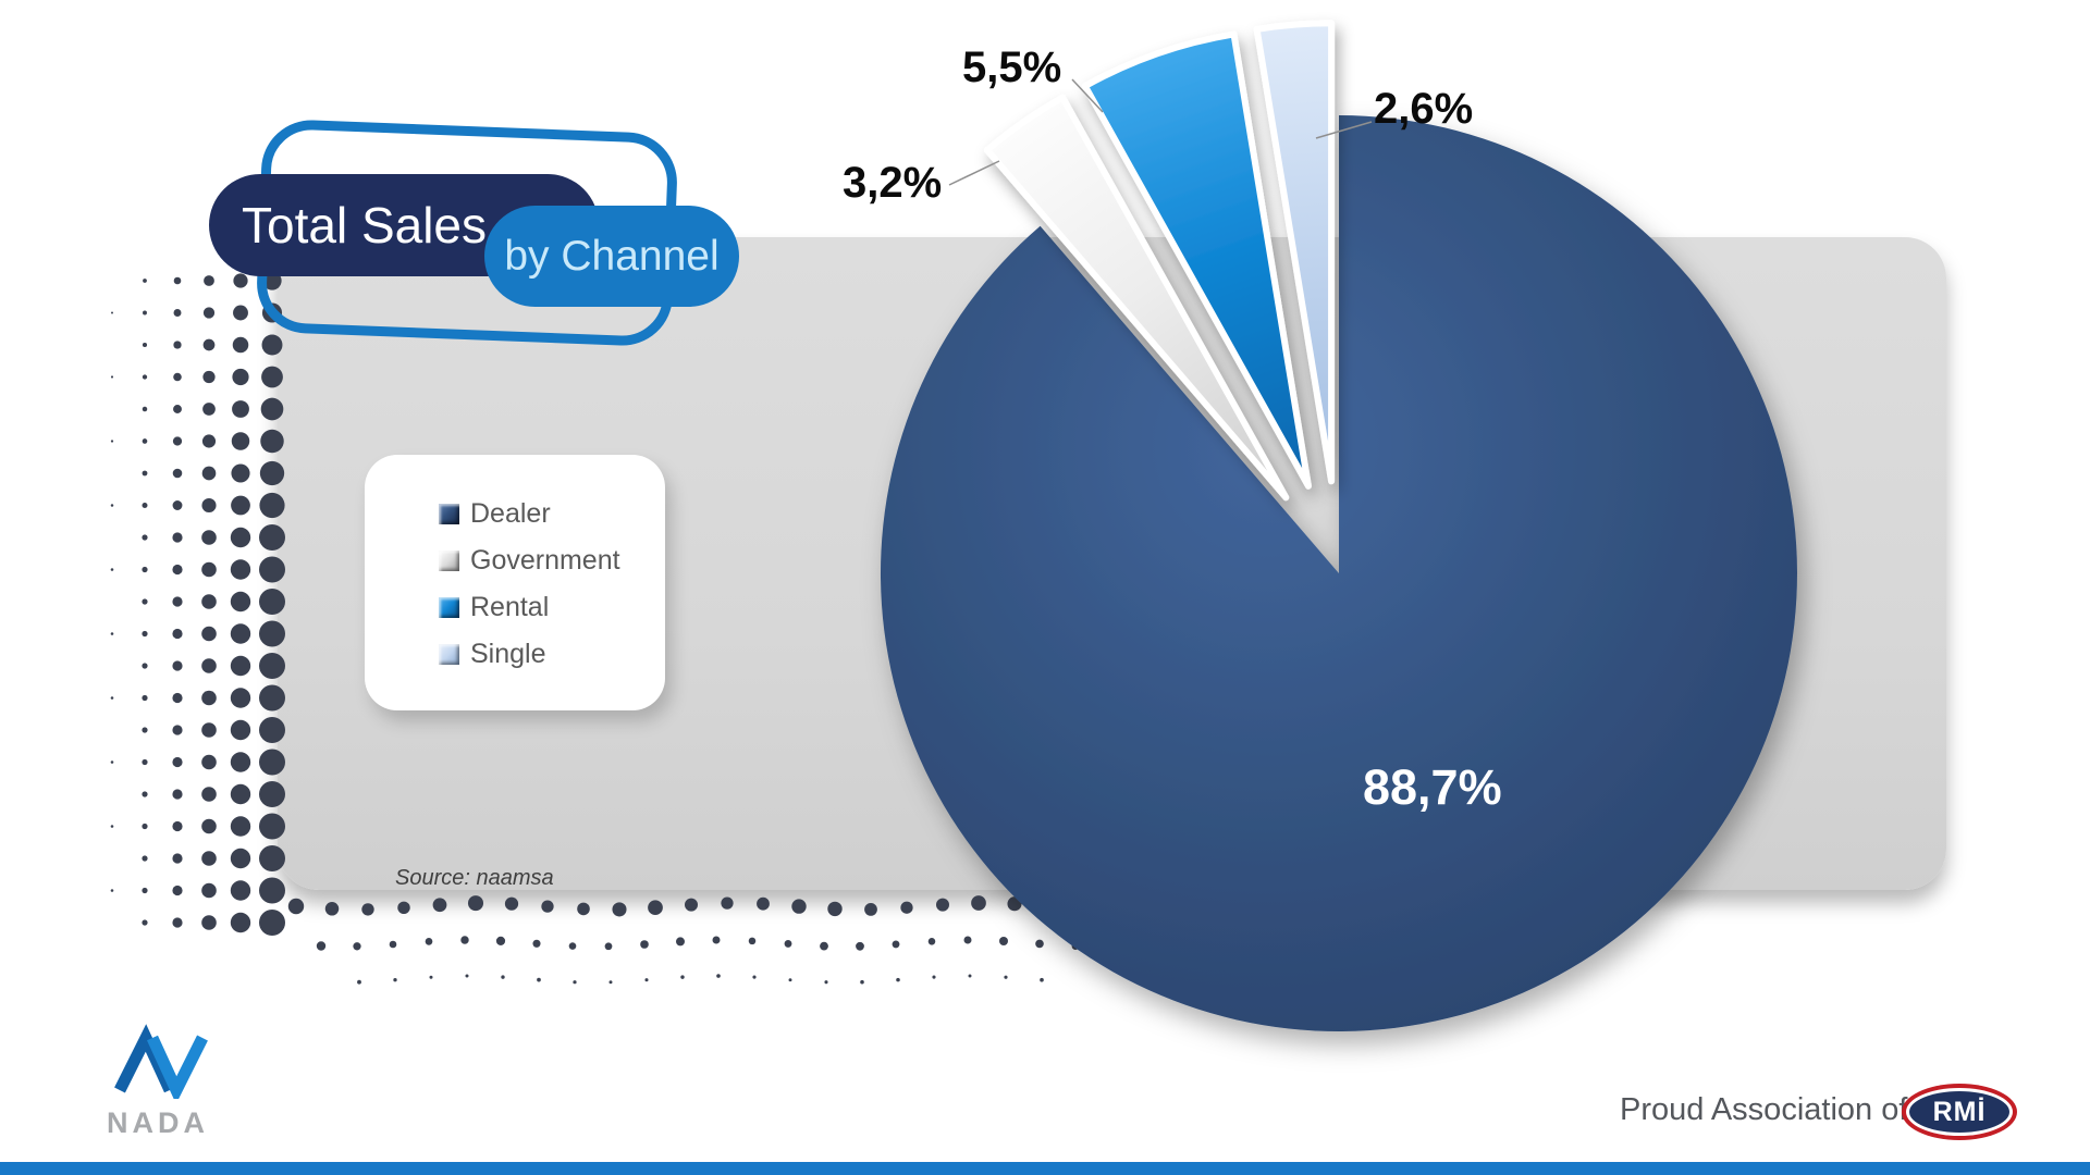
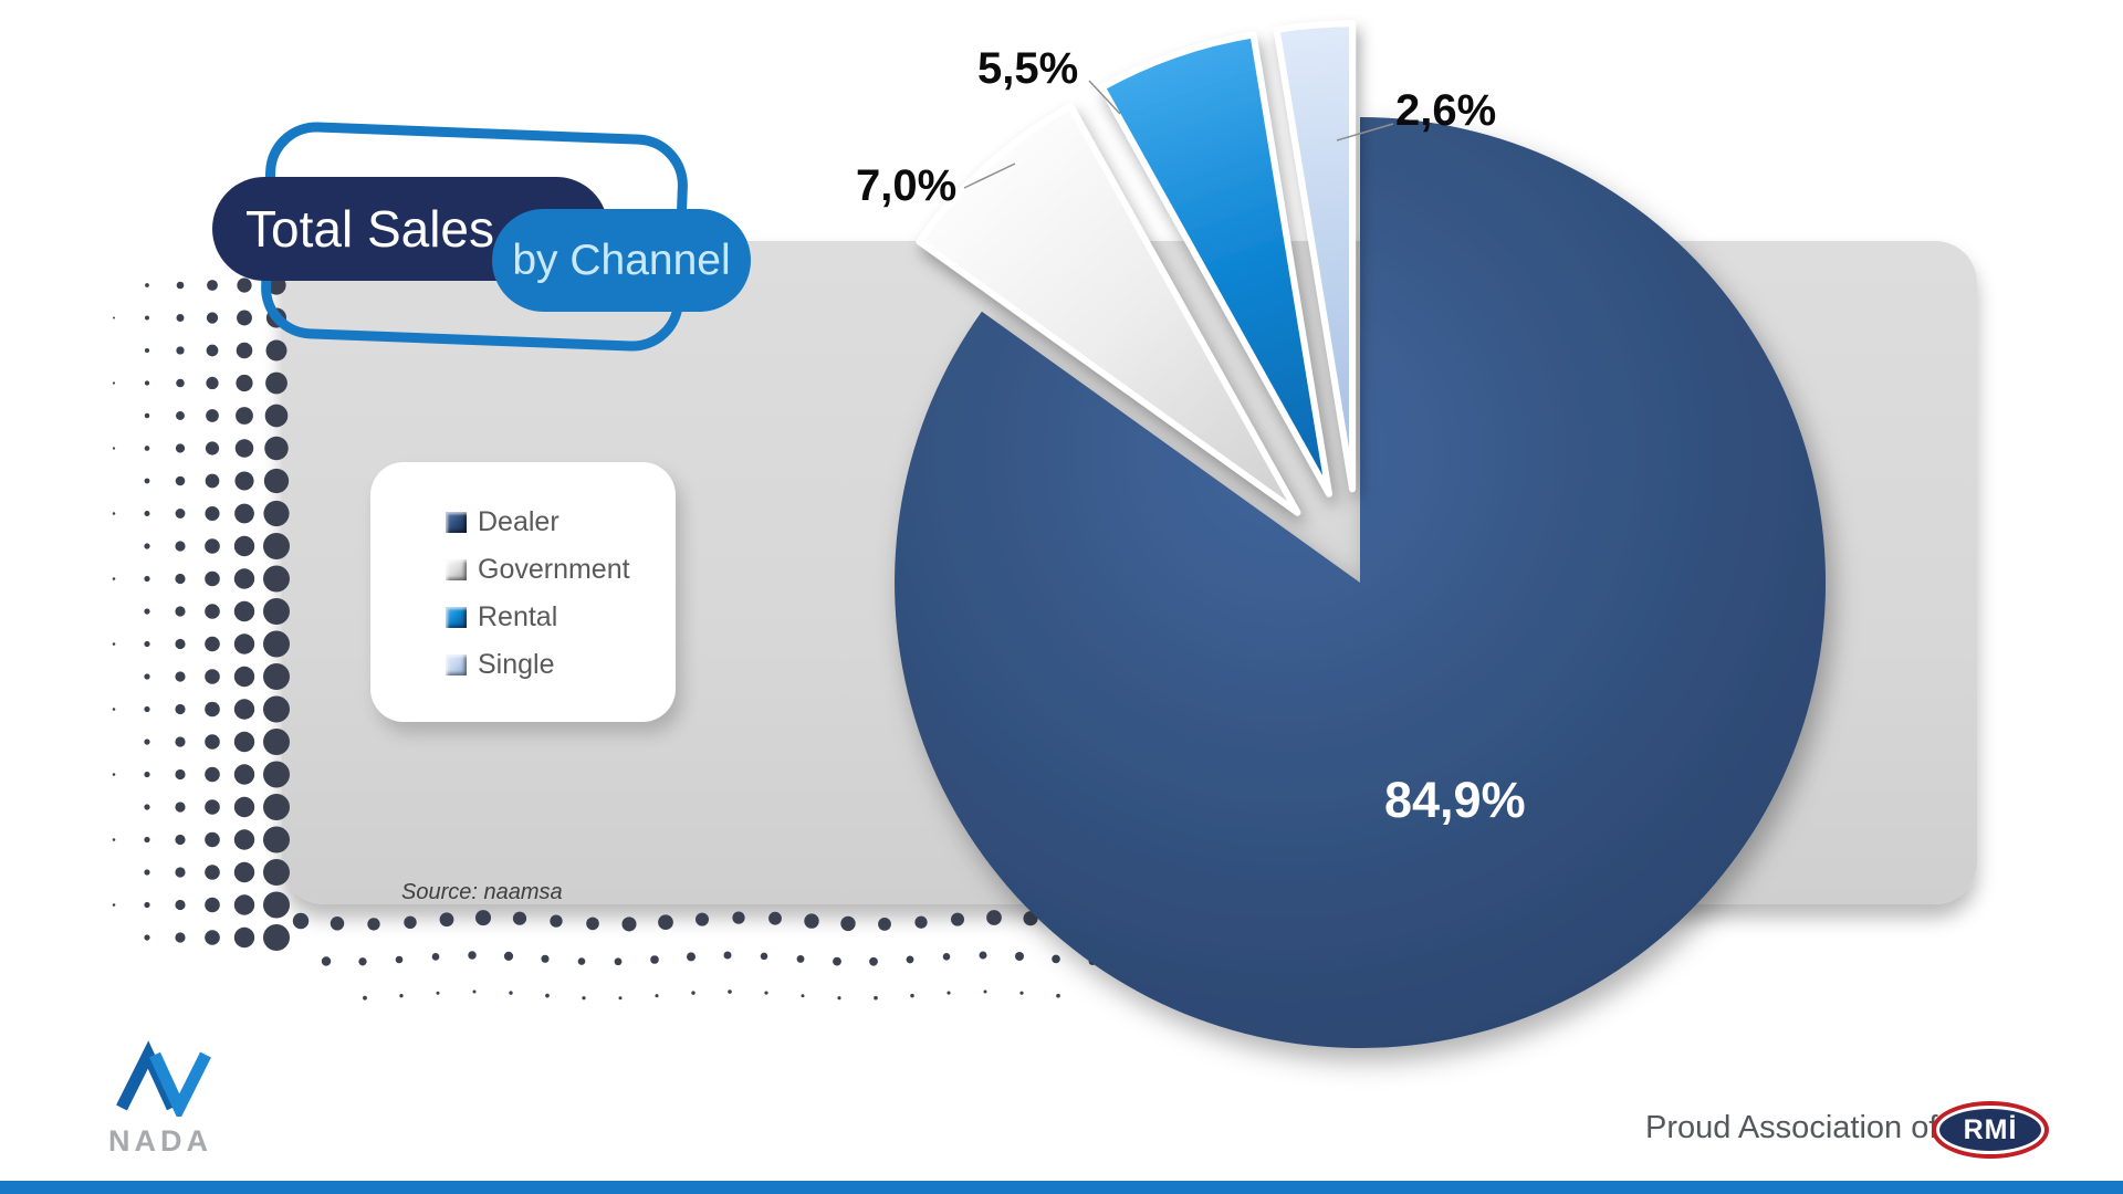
Dealer: 88,7% -> 84,9%
Government: 3,2% -> 7,0%
